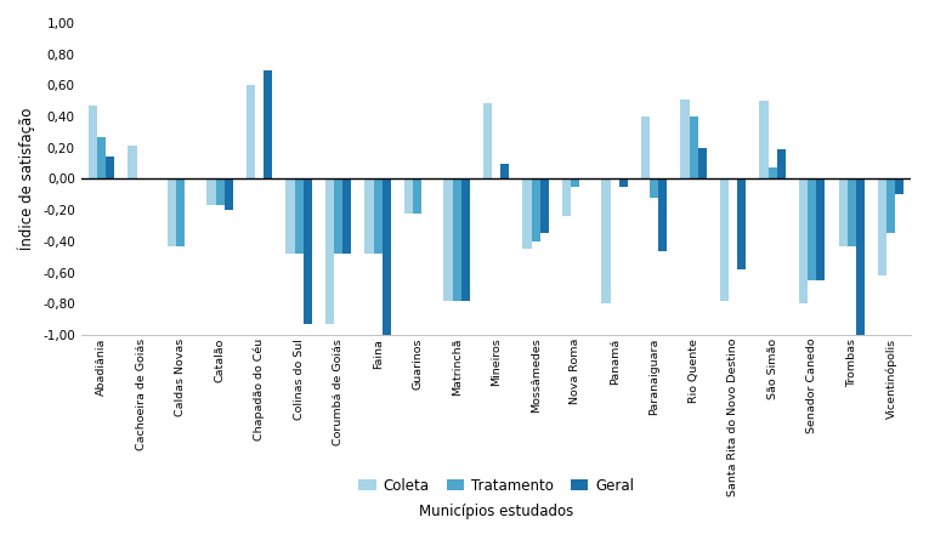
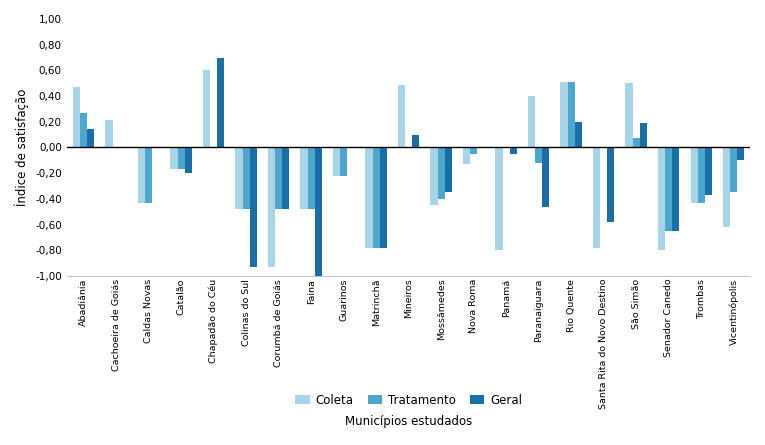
Coleta/Nova Roma: -0,24 -> -0,13
Tratamento/Rio Quente: 0,40 -> 0,51
Geral/Trombas: -1,00 -> -0,37
